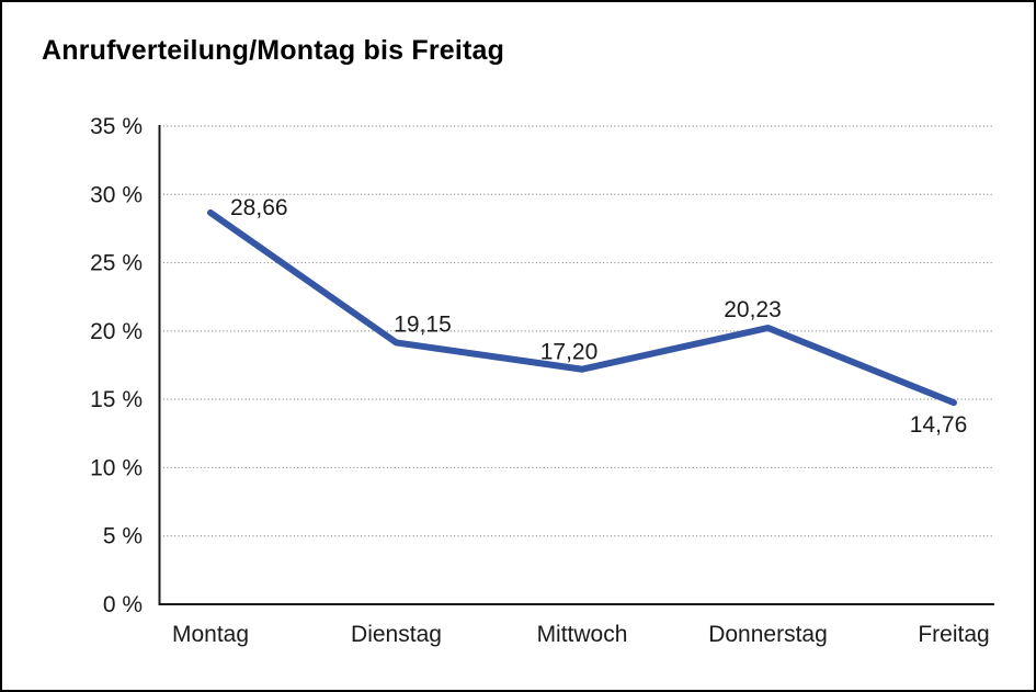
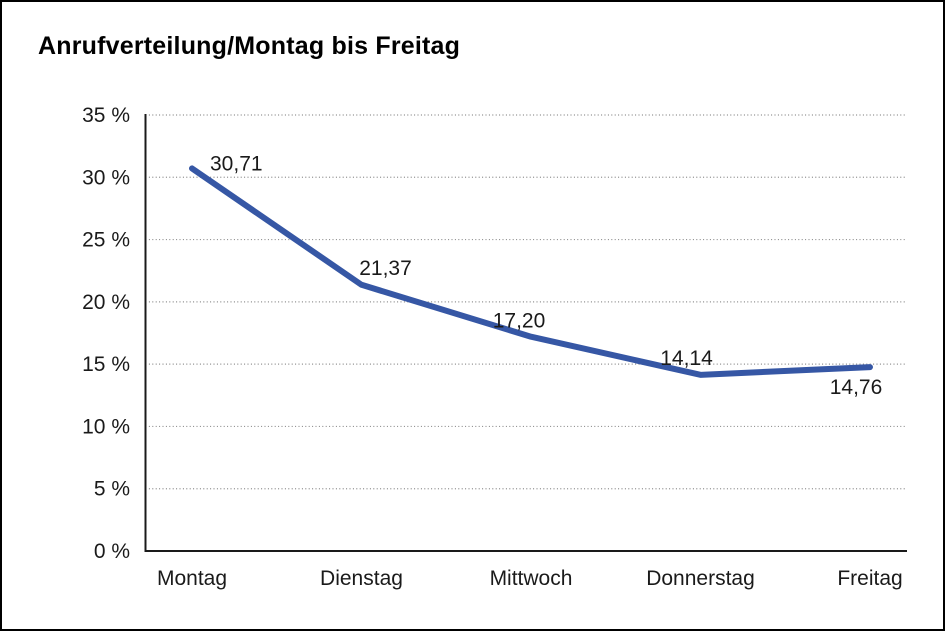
Montag: 28,66 -> 30,71
Dienstag: 19,15 -> 21,37
Donnerstag: 20,23 -> 14,14
